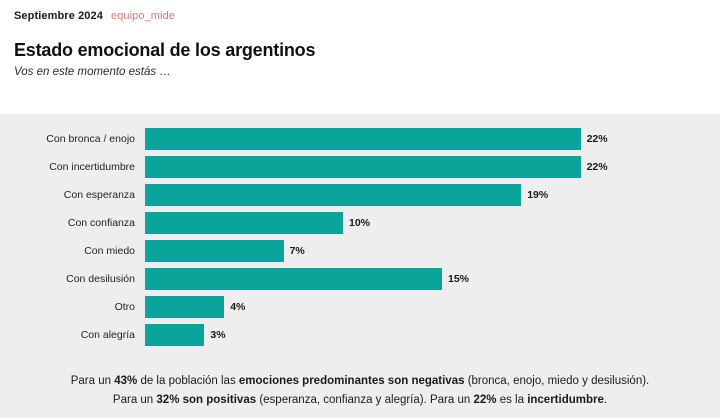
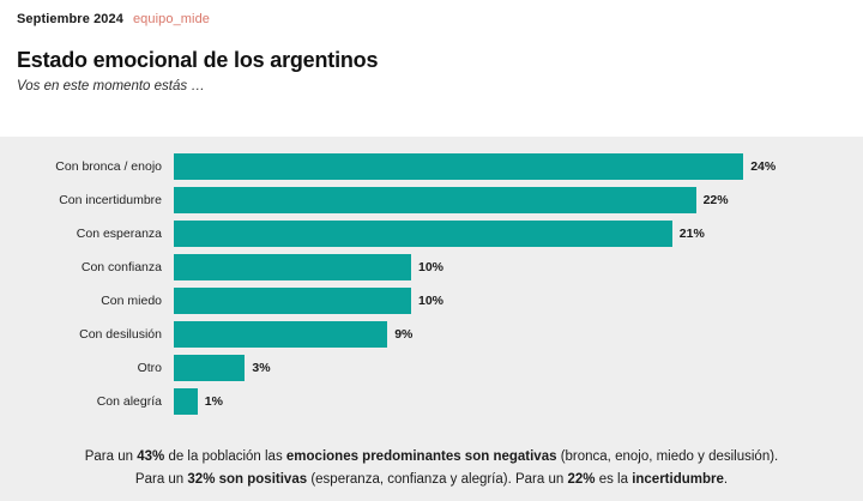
Con bronca / enojo: 22% -> 24%
Con esperanza: 19% -> 21%
Con miedo: 7% -> 10%
Con desilusión: 15% -> 9%
Otro: 4% -> 3%
Con alegría: 3% -> 1%
